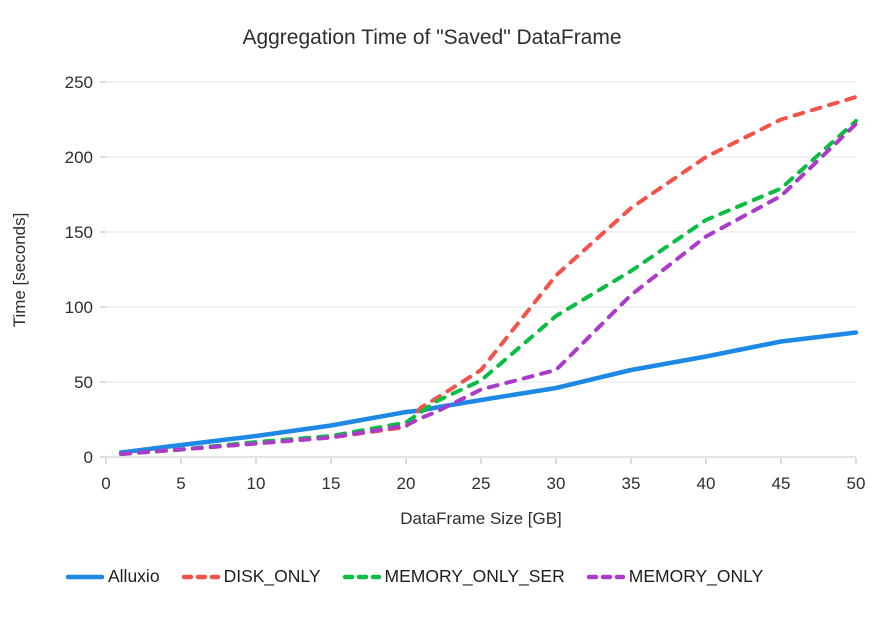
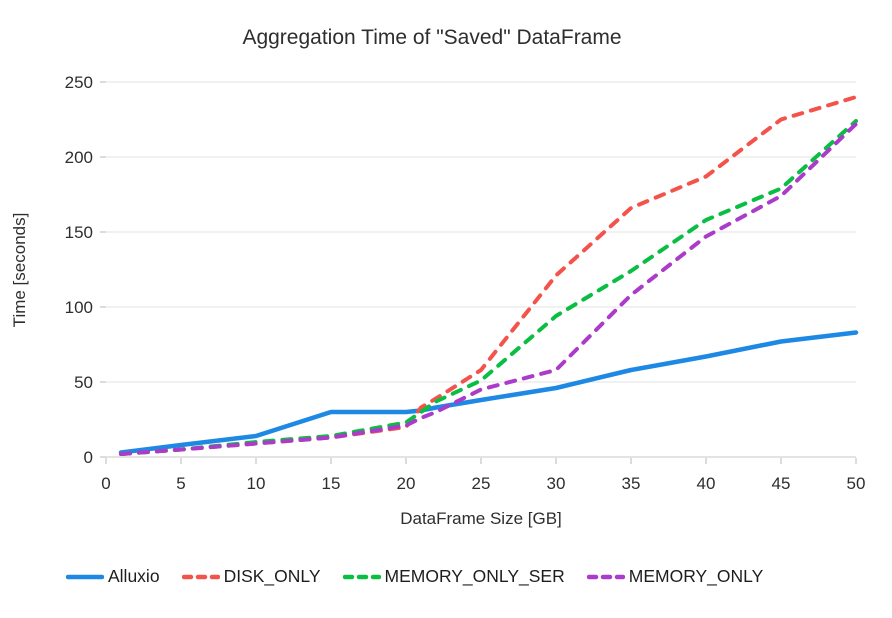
Alluxio/15: 21 -> 30
DISK_ONLY/40: 200 -> 187
